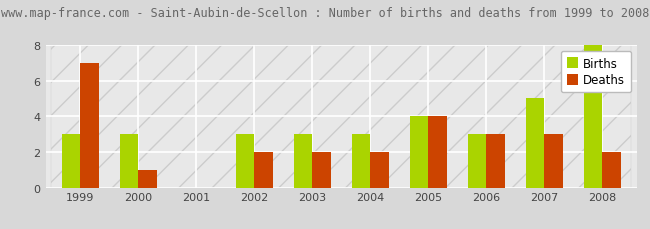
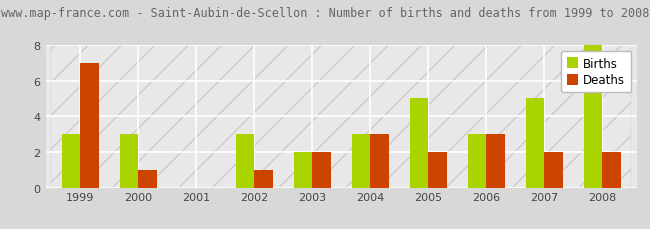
Deaths/2002: 2 -> 1
Births/2003: 3 -> 2
Deaths/2004: 2 -> 3
Births/2005: 4 -> 5
Deaths/2005: 4 -> 2
Deaths/2007: 3 -> 2
